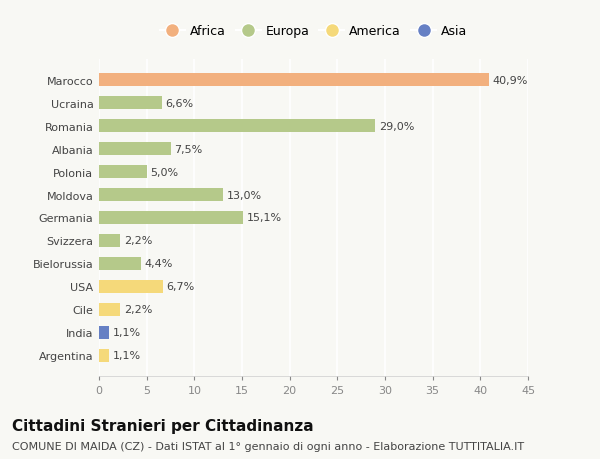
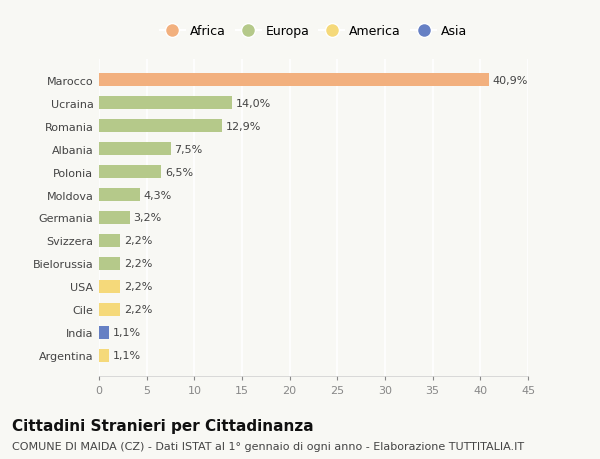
Ucraina: 6,6% -> 14,0%
Romania: 29,0% -> 12,9%
Polonia: 5,0% -> 6,5%
Moldova: 13,0% -> 4,3%
Germania: 15,1% -> 3,2%
Bielorussia: 4,4% -> 2,2%
USA: 6,7% -> 2,2%
